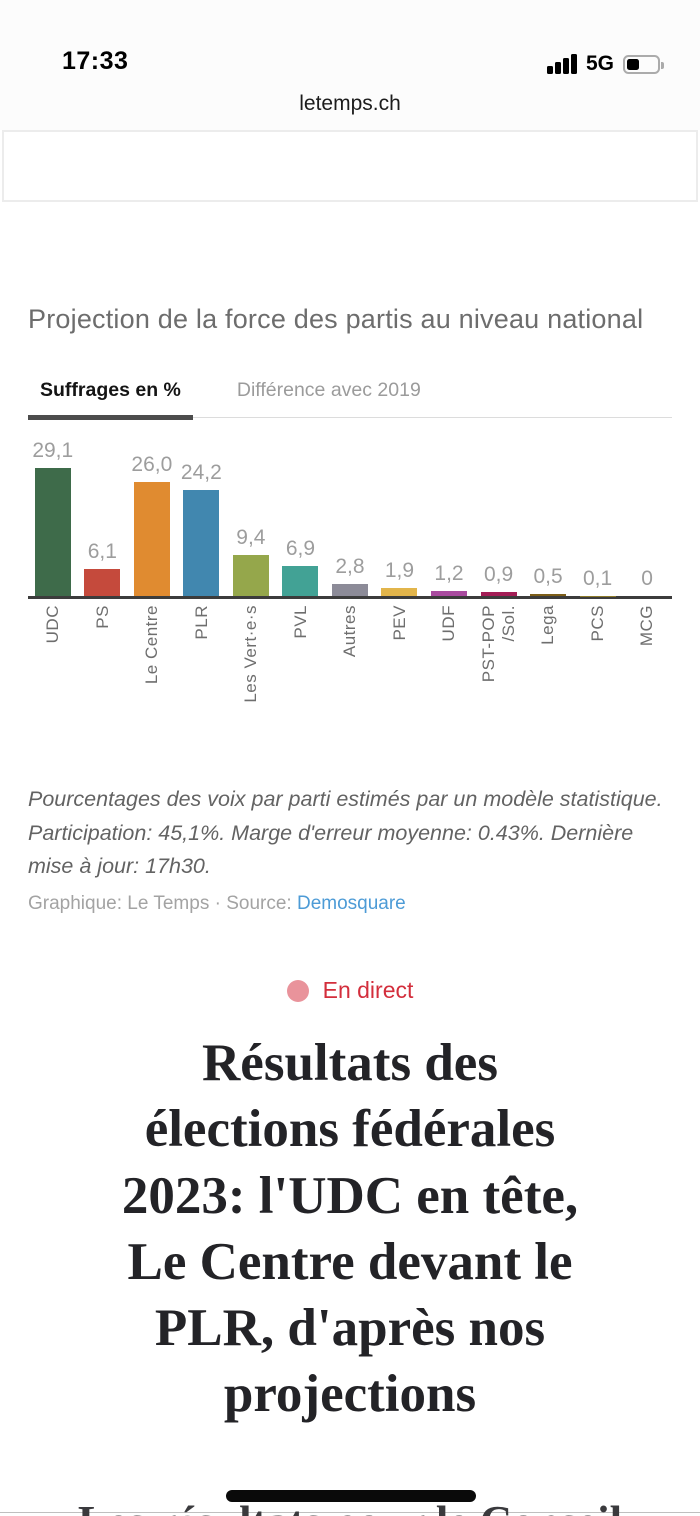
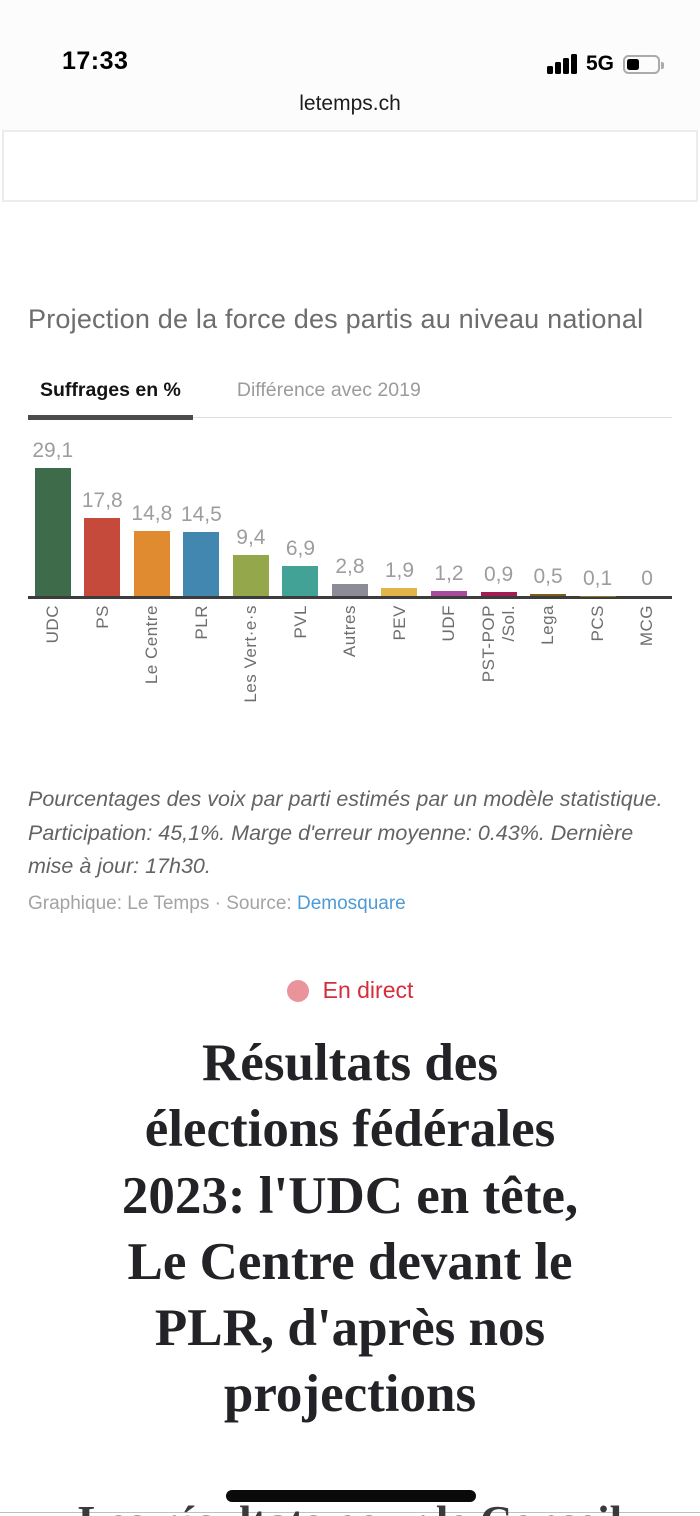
PS: 6,1 -> 17,8
Le Centre: 26,0 -> 14,8
PLR: 24,2 -> 14,5
